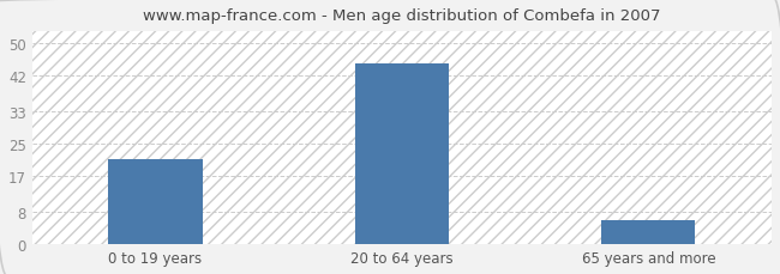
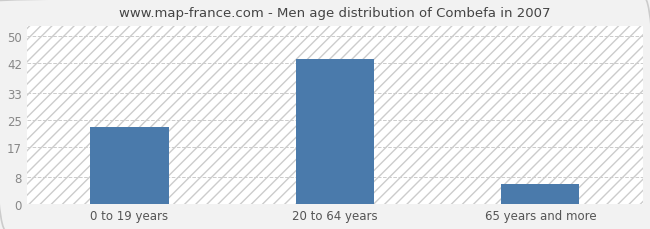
0 to 19 years: 21 -> 23
20 to 64 years: 45 -> 43
